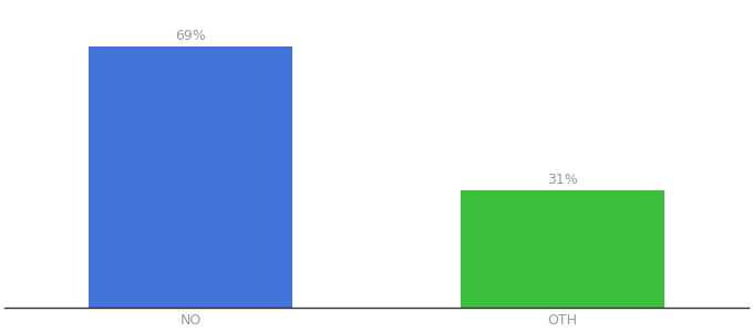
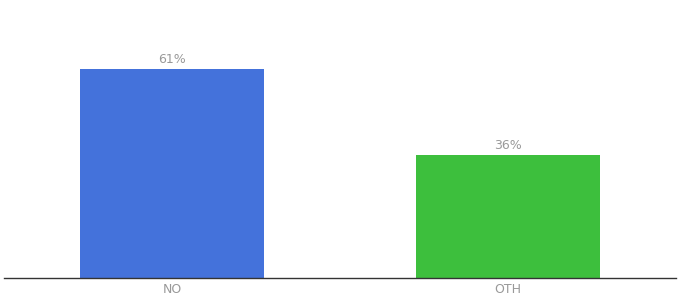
NO: 69% -> 61%
OTH: 31% -> 36%
